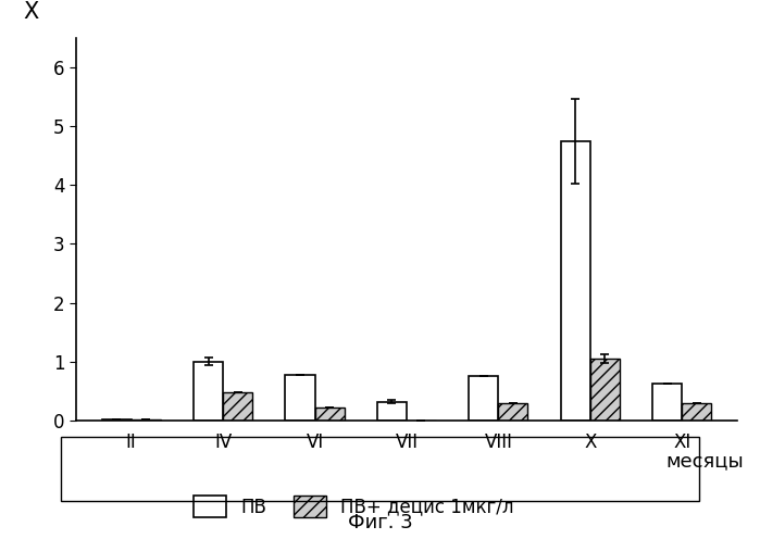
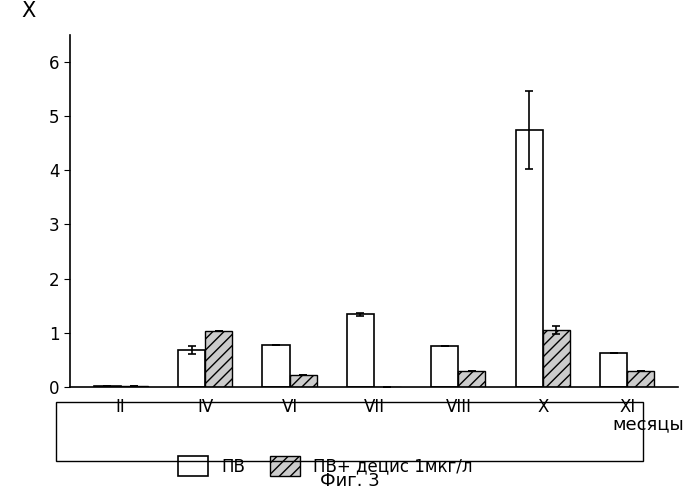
ПВ/IV: 1.00 -> 0.68
ПВ+ децис 1мкг/л/IV: 0.48 -> 1.04
ПВ/VII: 0.32 -> 1.34
